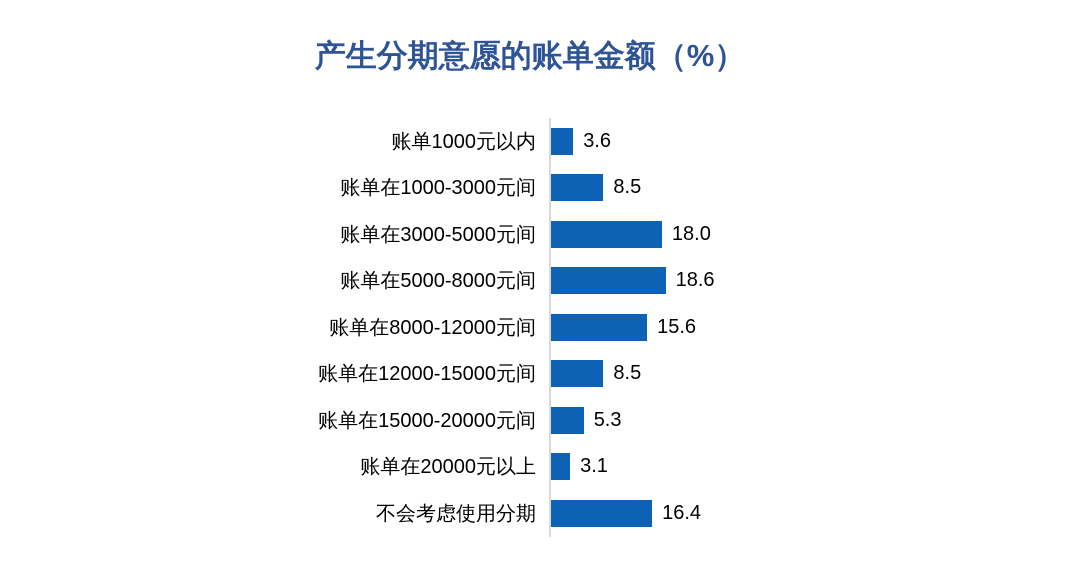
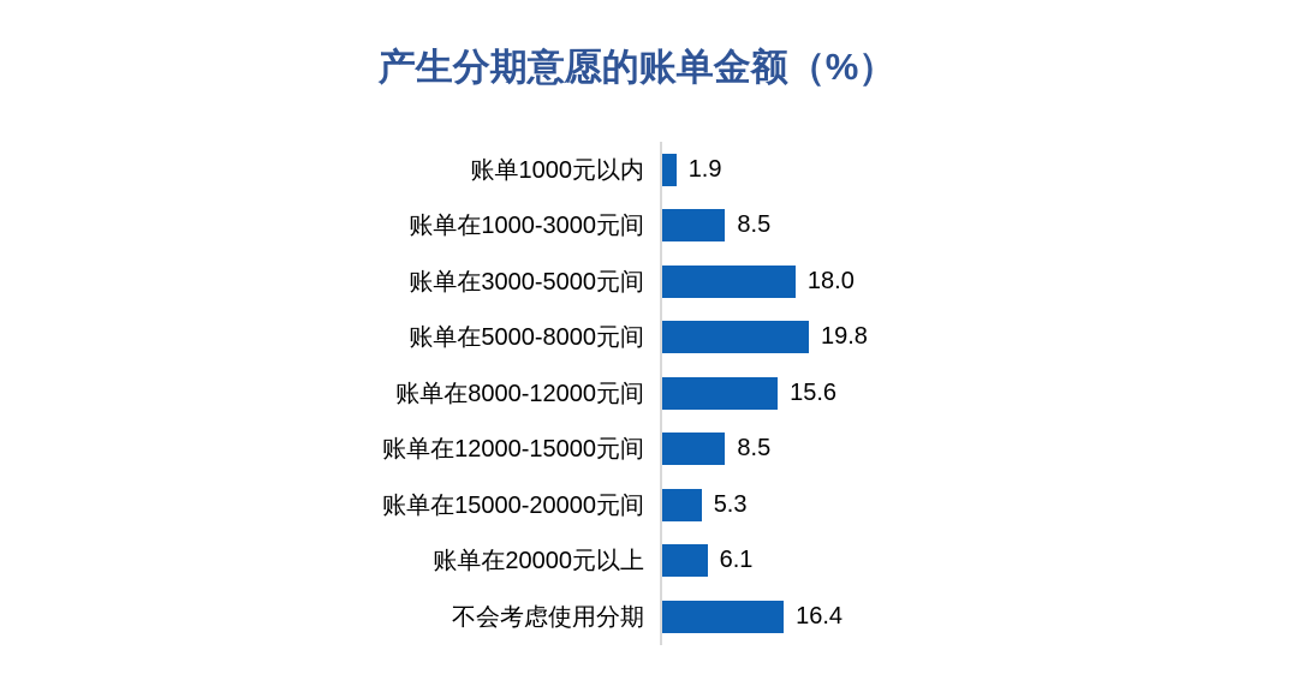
账单1000元以内: 3.6 -> 1.9
账单在5000-8000元间: 18.6 -> 19.8
账单在20000元以上: 3.1 -> 6.1
